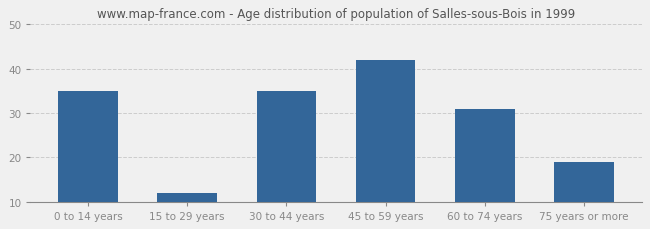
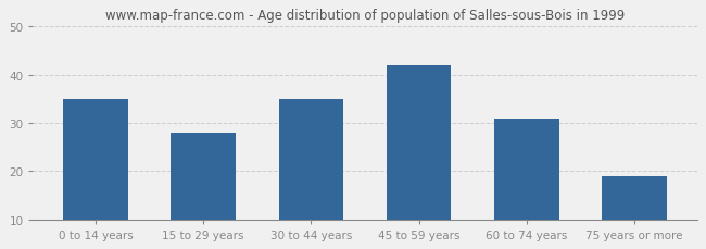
15 to 29 years: 12 -> 28
